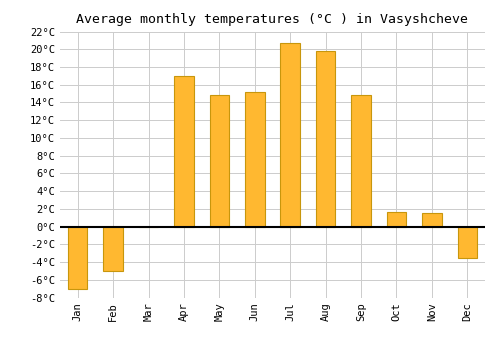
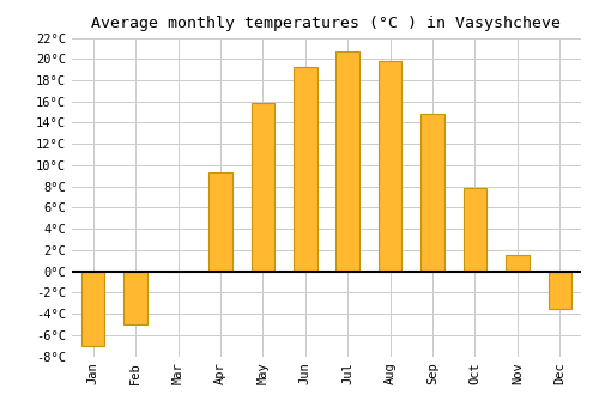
Apr: 17.0°C -> 9.3°C
May: 14.8°C -> 15.8°C
Jun: 15.2°C -> 19.2°C
Oct: 1.6°C -> 7.9°C
